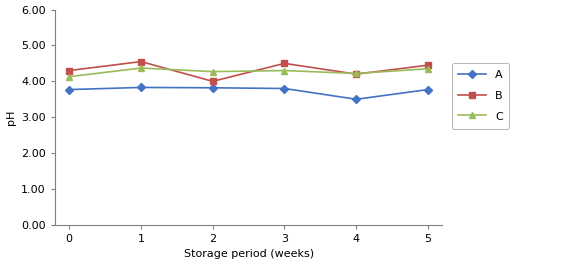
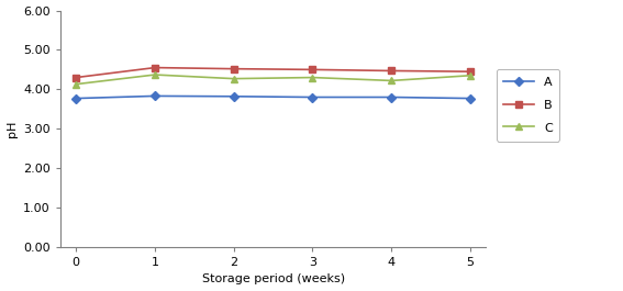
B/2: 4.00 -> 4.52
A/4: 3.50 -> 3.80
B/4: 4.20 -> 4.47
